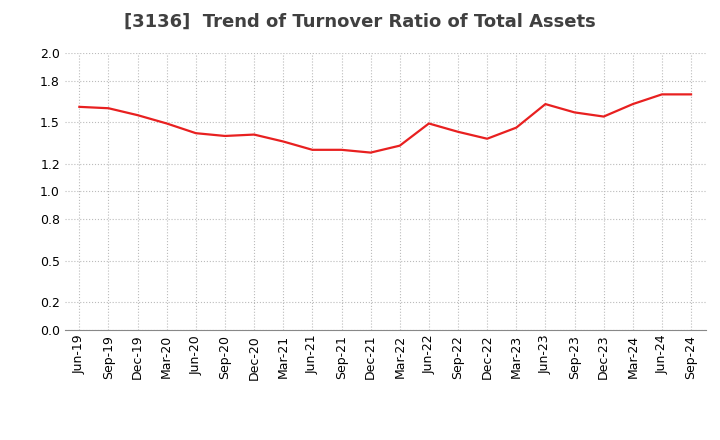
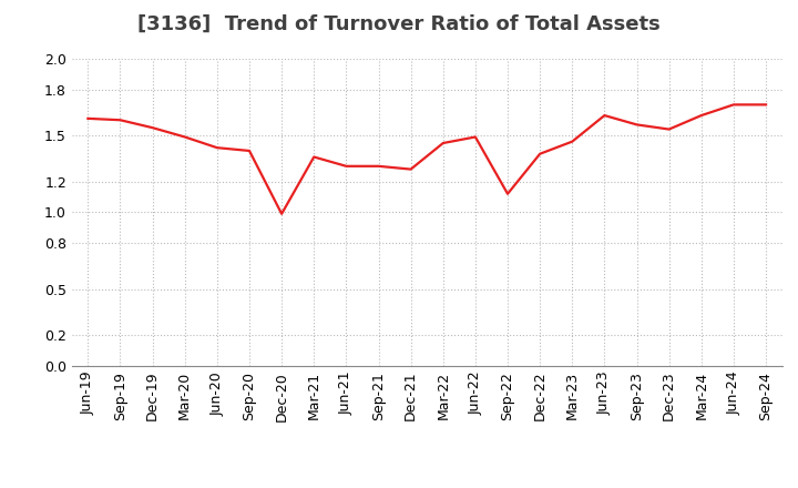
Dec-20: 1.41 -> 0.99
Mar-22: 1.33 -> 1.45
Sep-22: 1.43 -> 1.12
